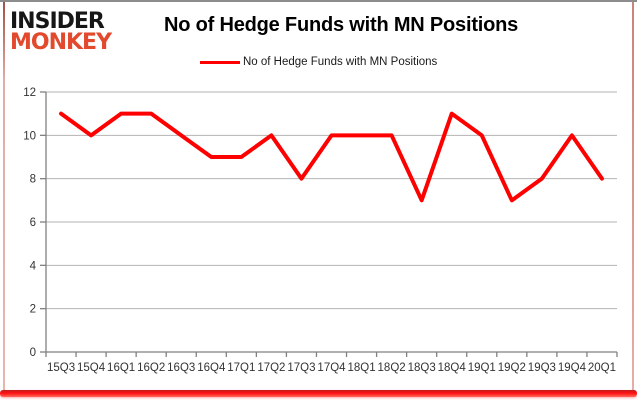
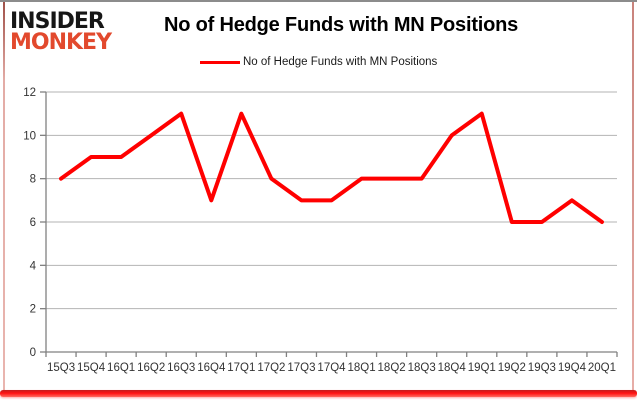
15Q3: 11 -> 8
15Q4: 10 -> 9
16Q1: 11 -> 9
16Q2: 11 -> 10
16Q3: 10 -> 11
16Q4: 9 -> 7
17Q1: 9 -> 11
17Q2: 10 -> 8
17Q3: 8 -> 7
17Q4: 10 -> 7
18Q1: 10 -> 8
18Q2: 10 -> 8
18Q3: 7 -> 8
18Q4: 11 -> 10
19Q1: 10 -> 11
19Q2: 7 -> 6
19Q3: 8 -> 6
19Q4: 10 -> 7
20Q1: 8 -> 6
